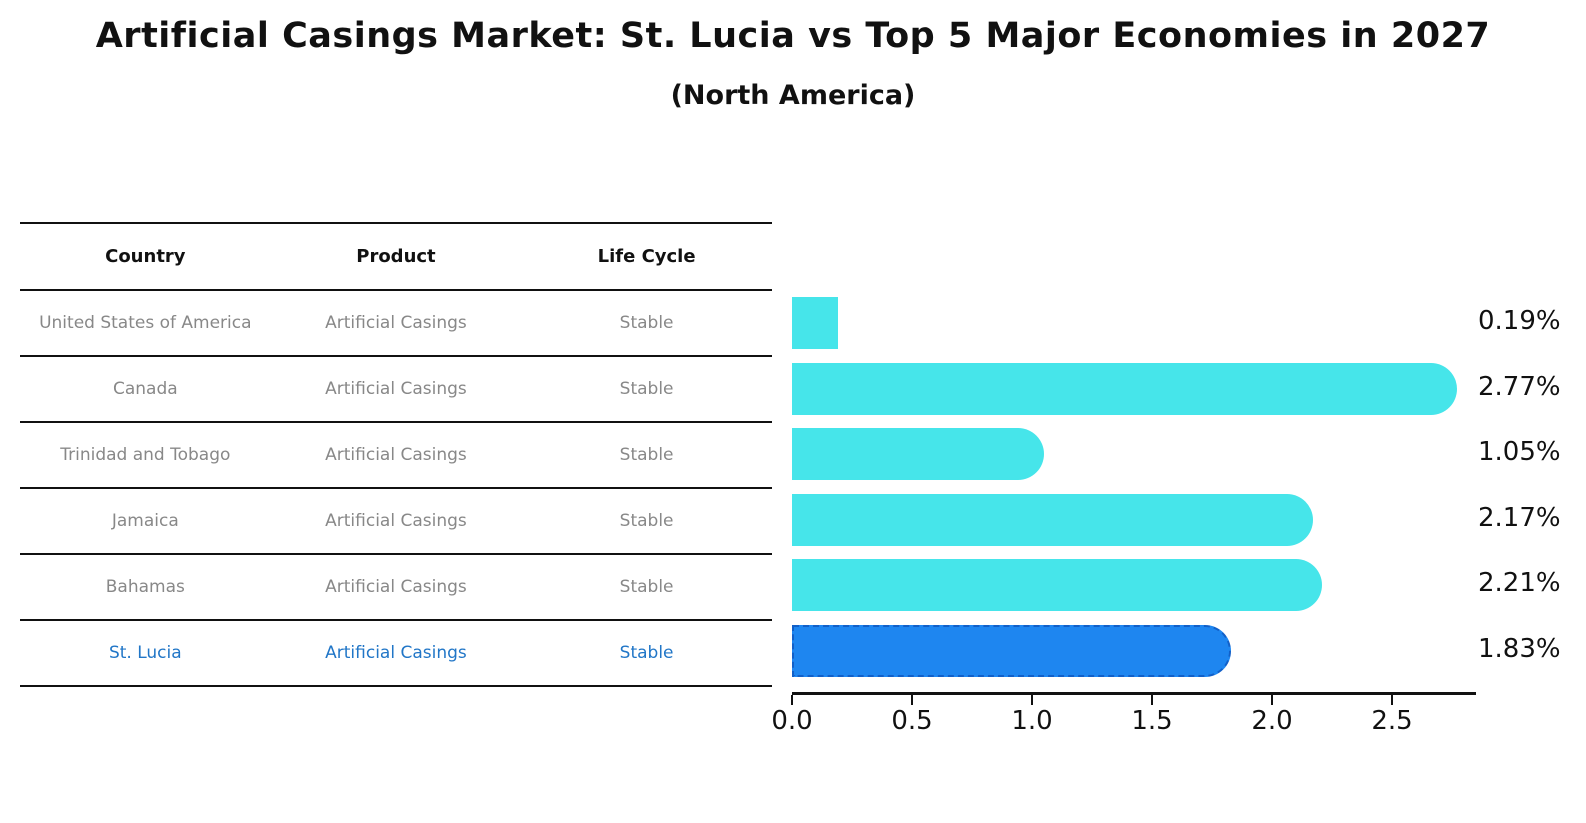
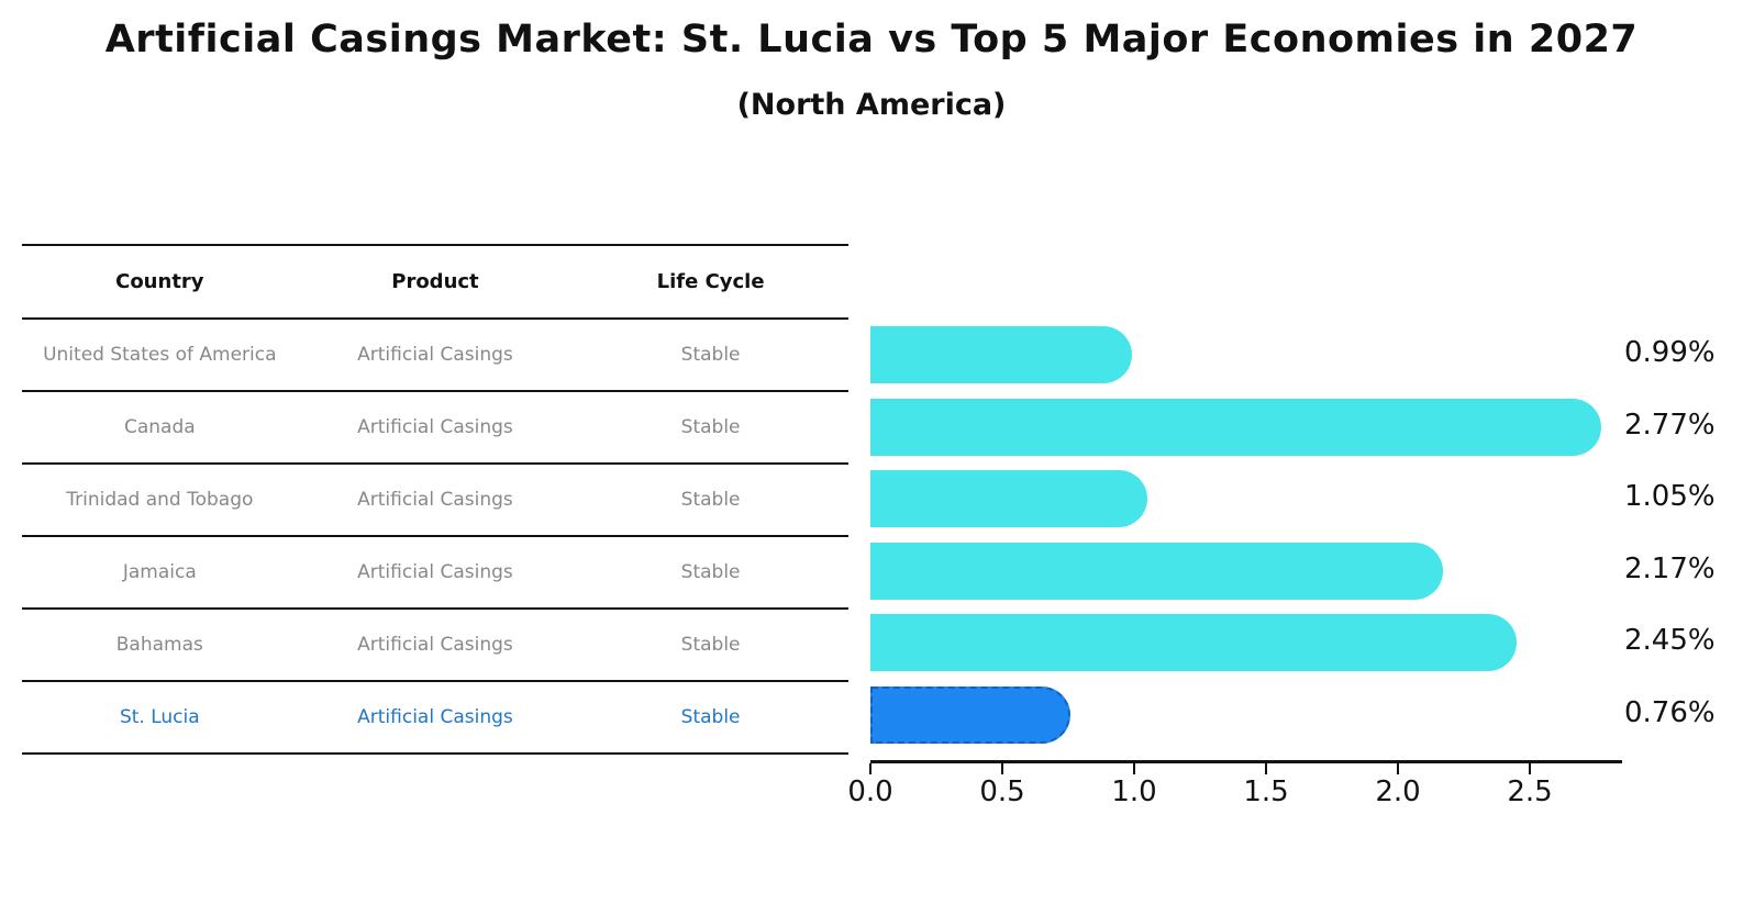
United States of America: 0.19% -> 0.99%
Bahamas: 2.21% -> 2.45%
St. Lucia: 1.83% -> 0.76%
